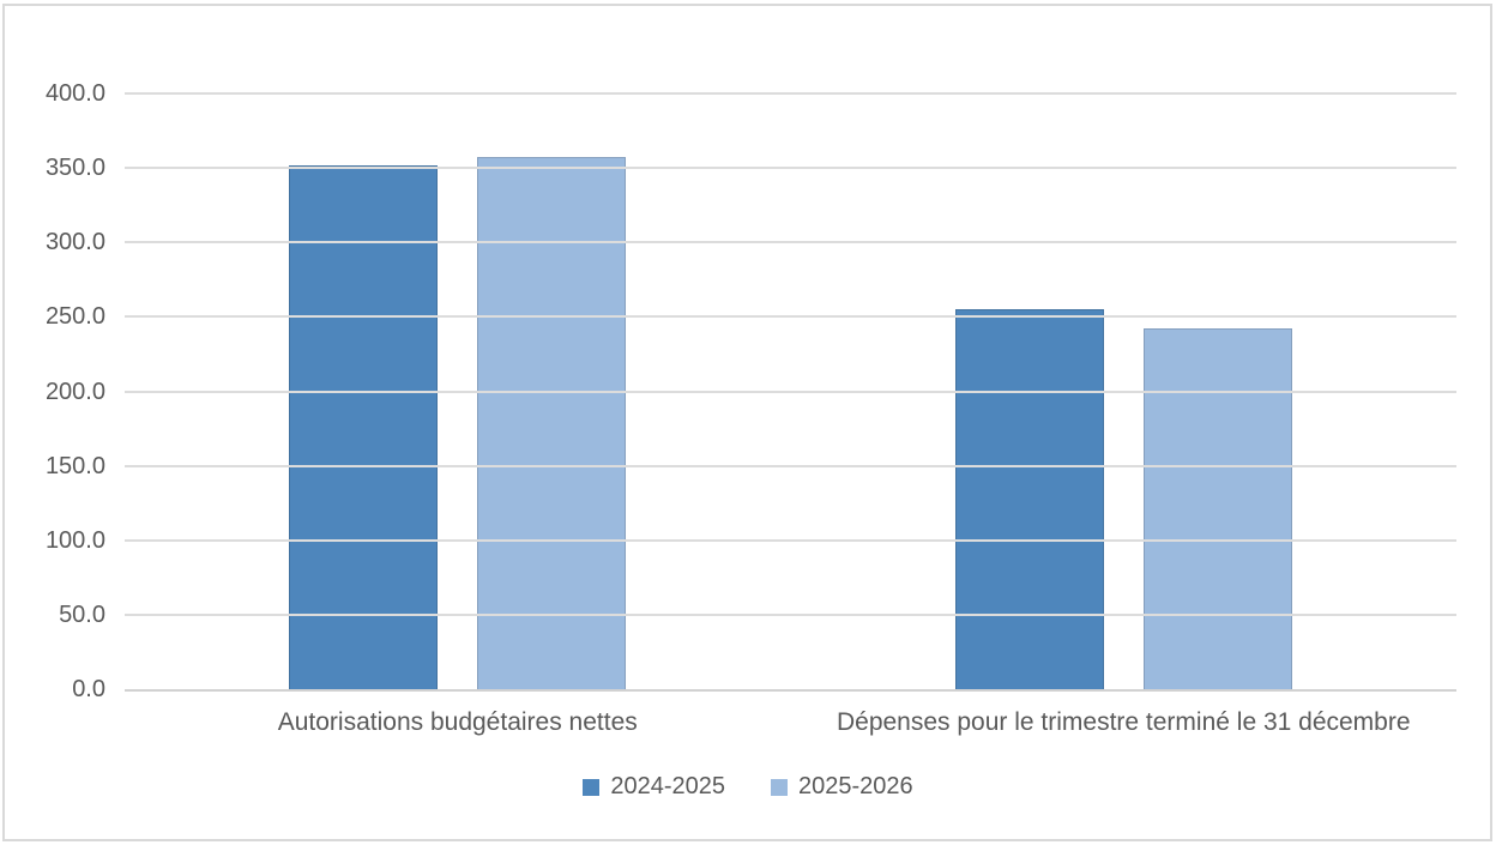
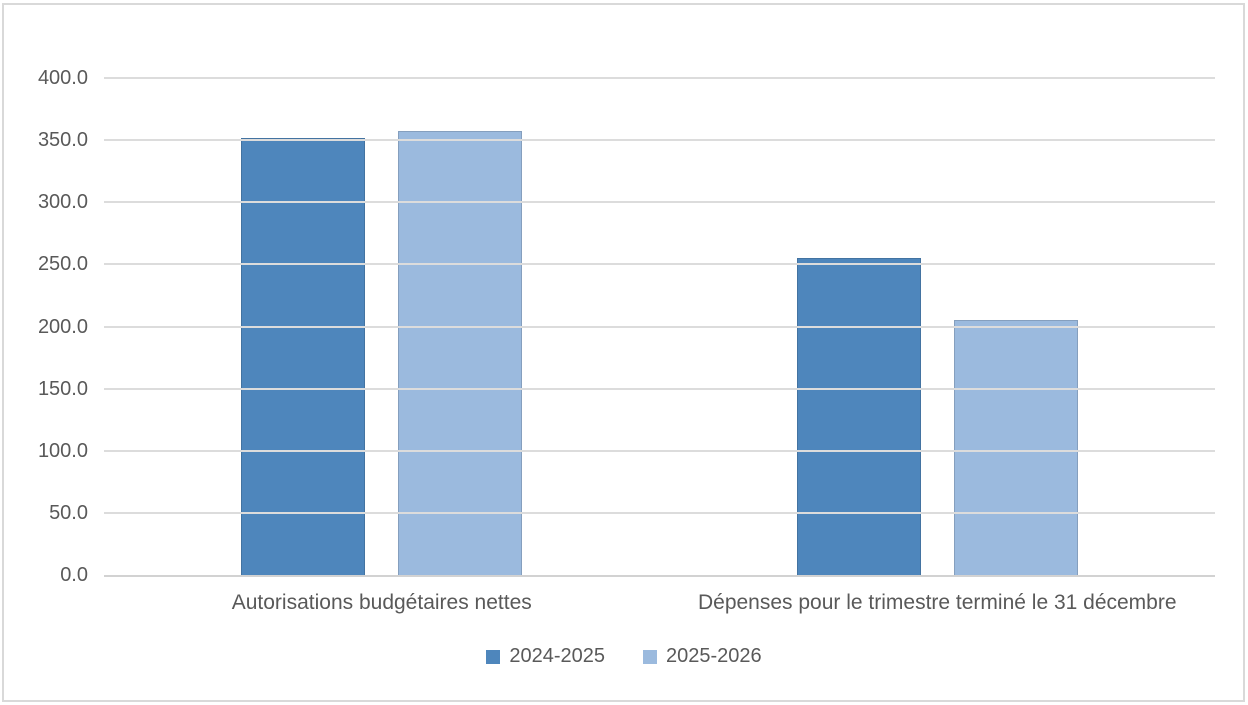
2025-2026/Dépenses pour le trimestre terminé le 31 décembre: 242 -> 205
